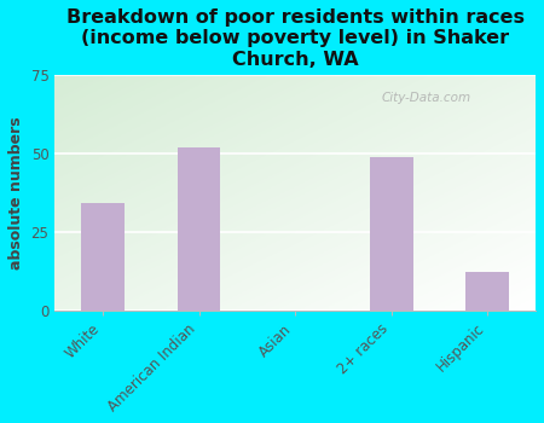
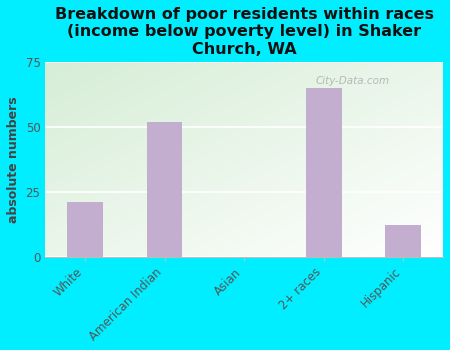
White: 34 -> 21
2+ races: 49 -> 65
